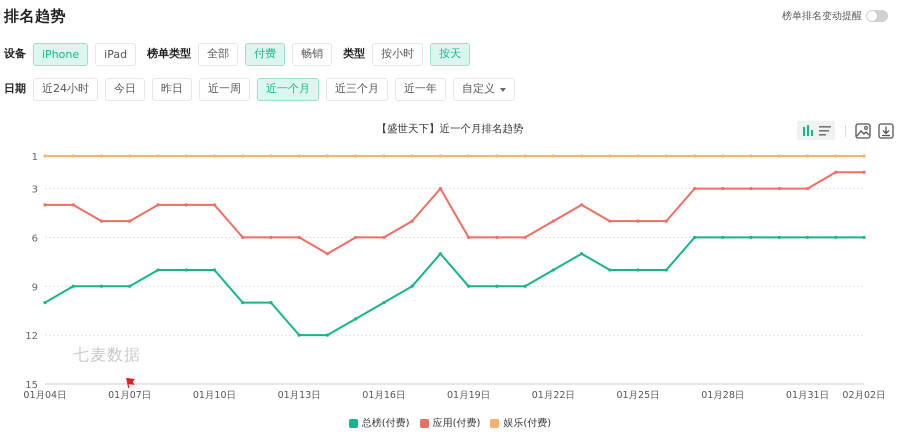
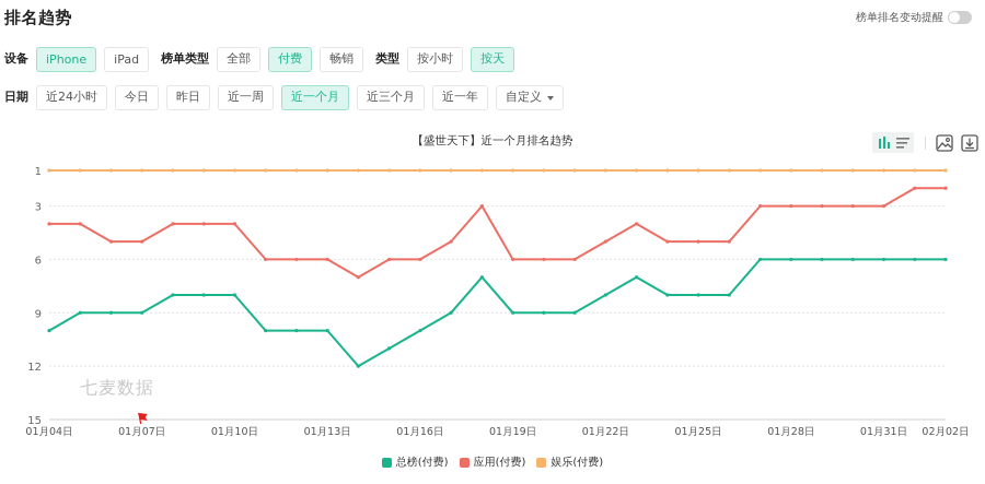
总榜(付费)/01月13日: 12 -> 10
